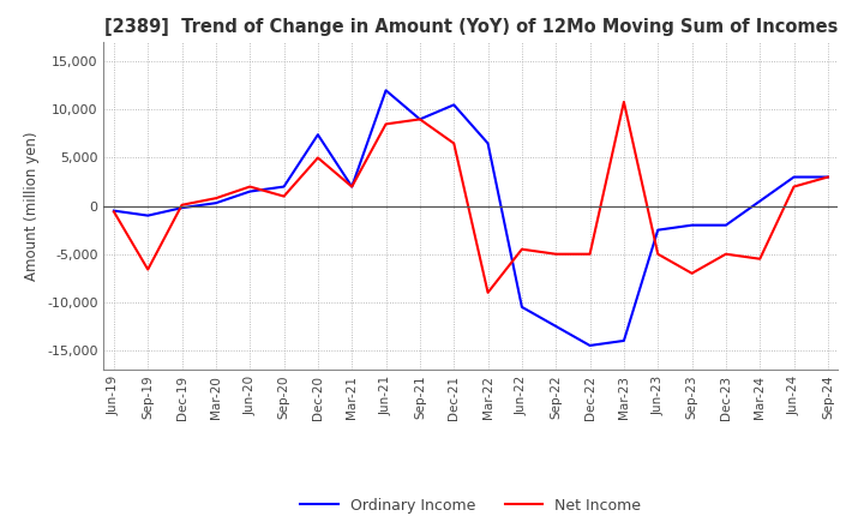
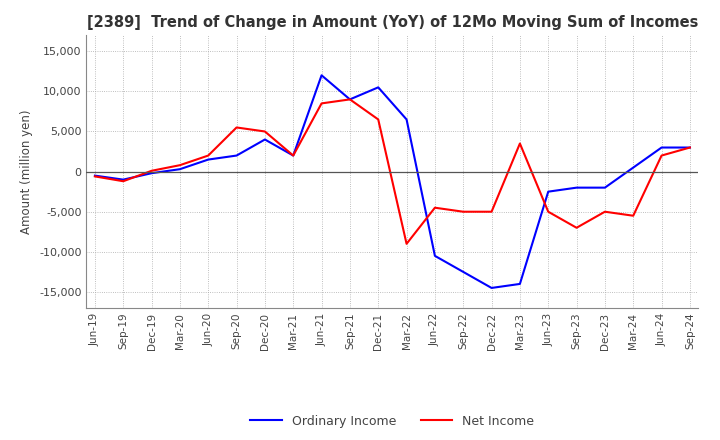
Net Income/Sep-19: -6,600 -> -1,200
Net Income/Sep-20: 1,000 -> 5,500
Ordinary Income/Dec-20: 7,400 -> 4,000
Net Income/Mar-23: 10,800 -> 3,500
